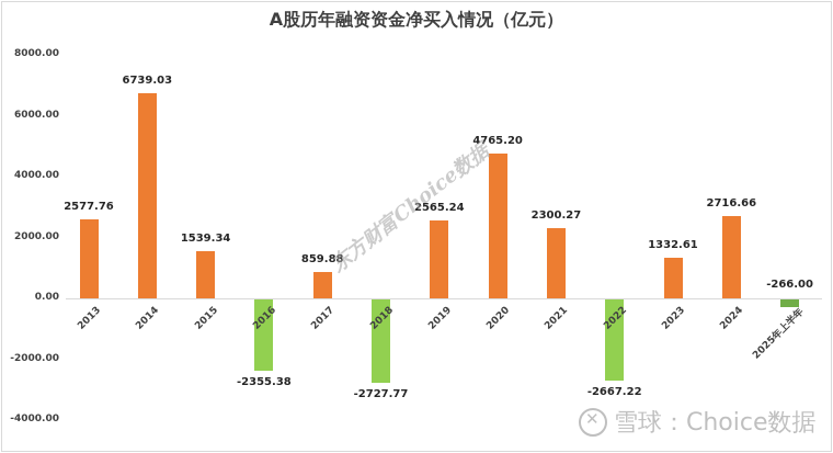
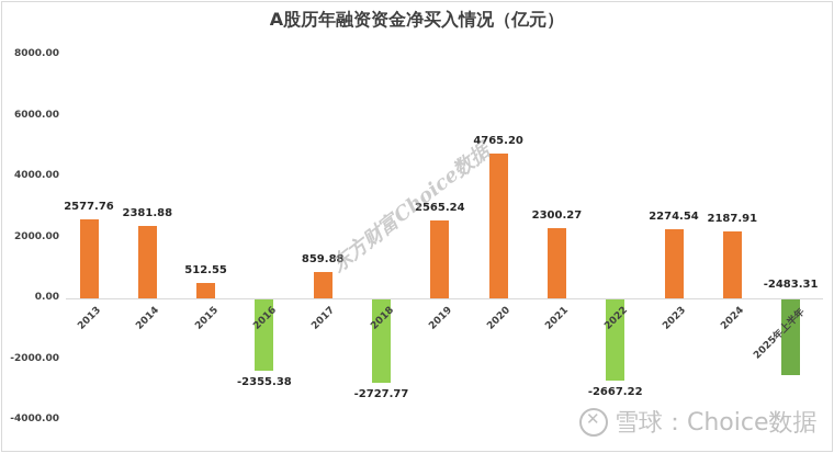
2014: 6739.03 -> 2381.88
2015: 1539.34 -> 512.55
2023: 1332.61 -> 2274.54
2024: 2716.66 -> 2187.91
2025年上半年: -266.00 -> -2483.31
